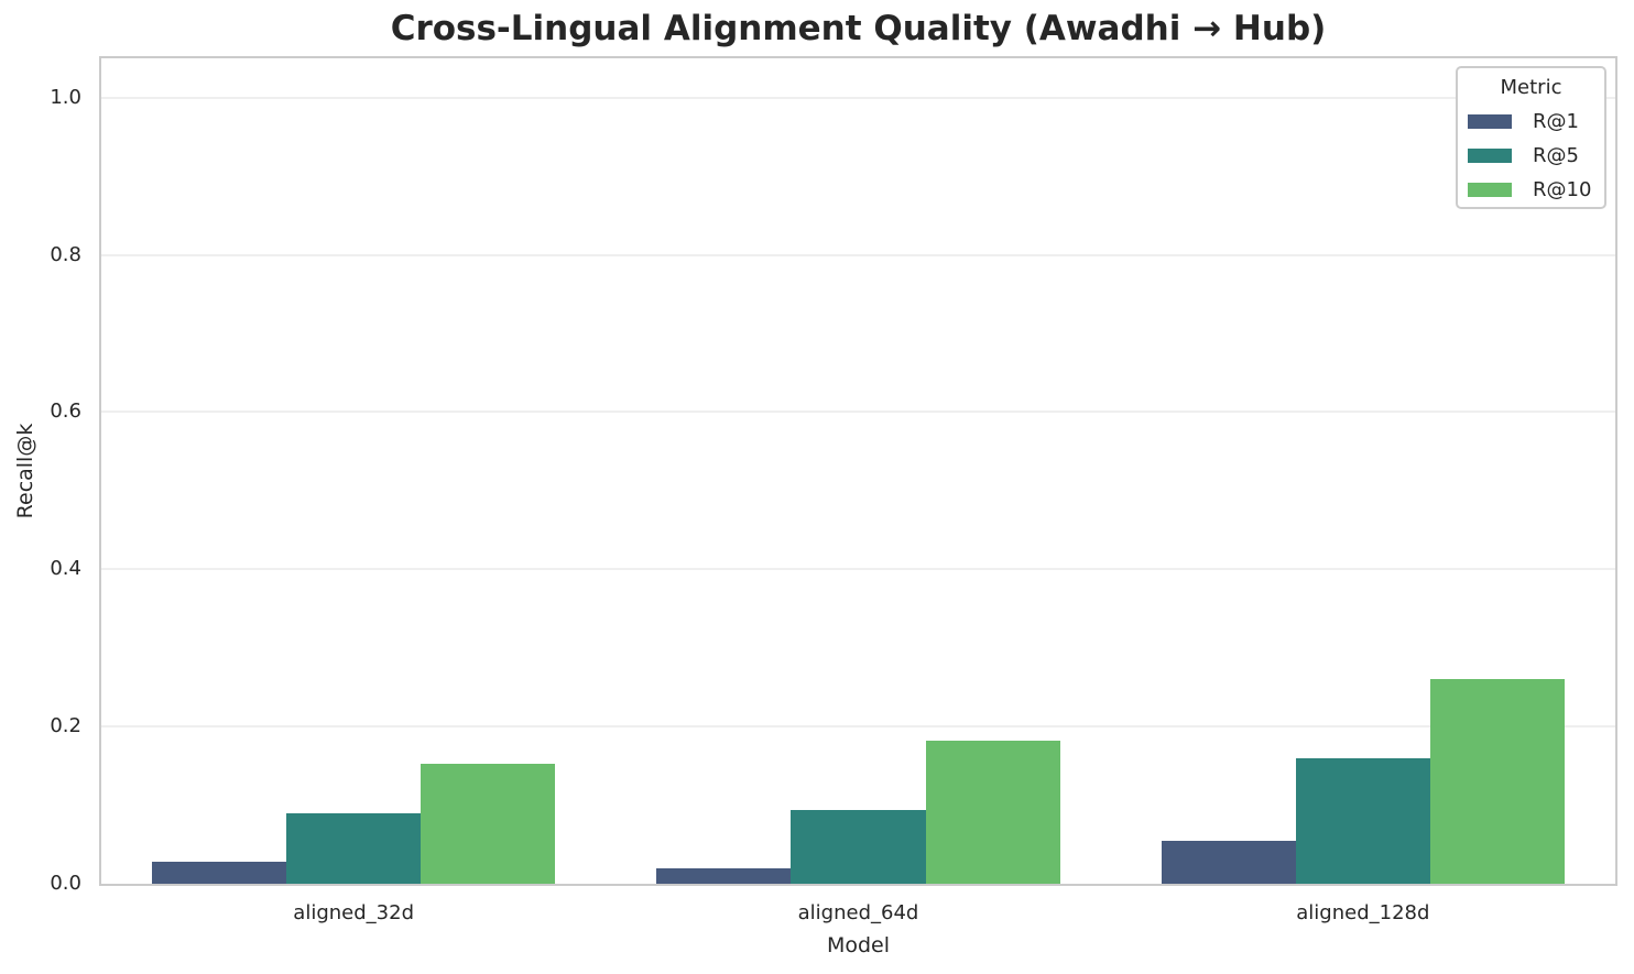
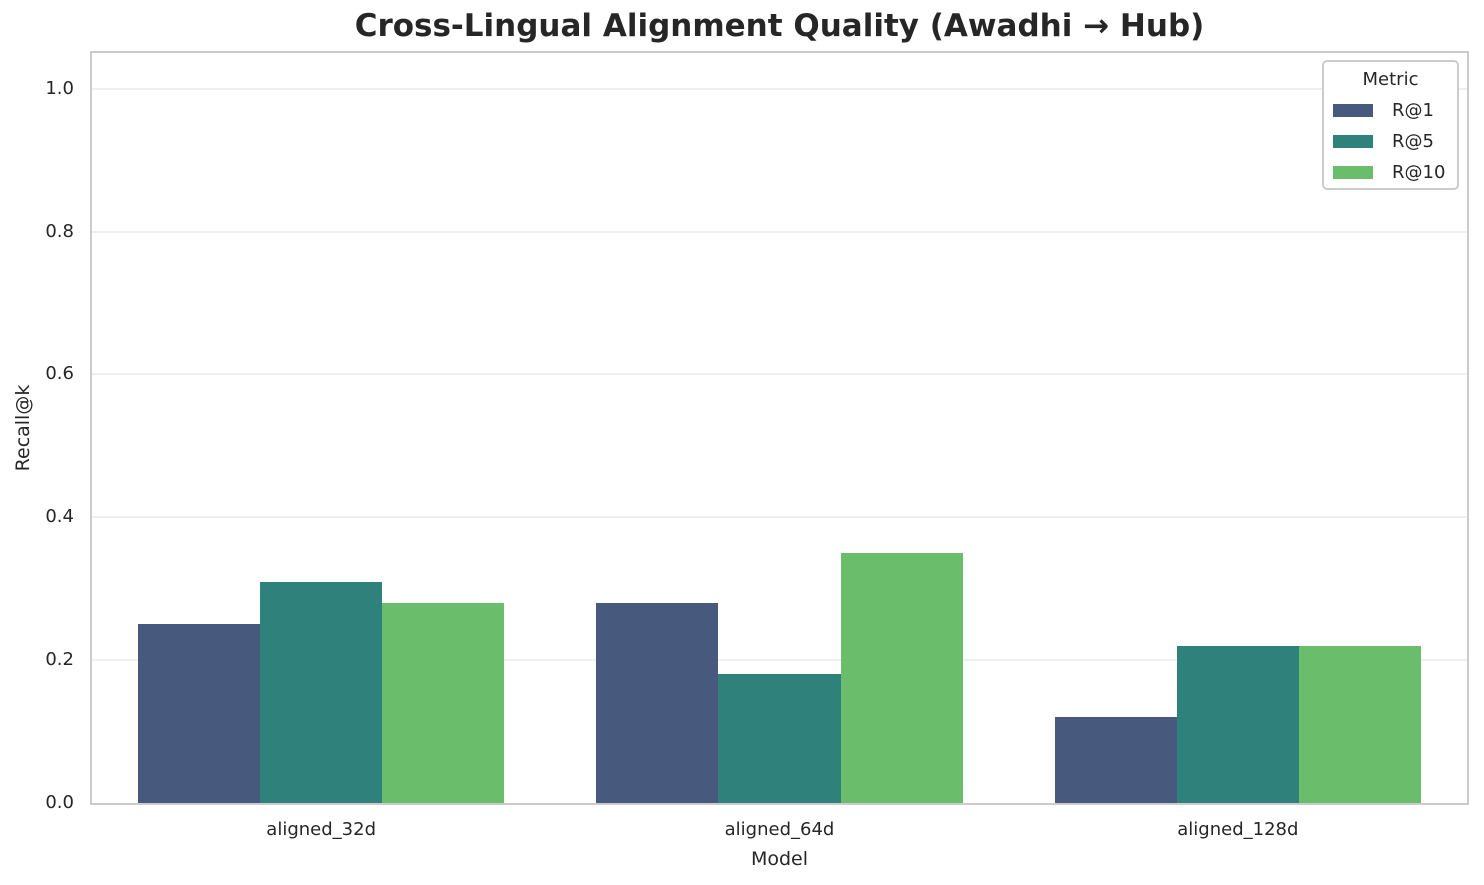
R@1/aligned_32d: 0.03 -> 0.25
R@5/aligned_32d: 0.09 -> 0.31
R@10/aligned_32d: 0.15 -> 0.28
R@1/aligned_64d: 0.02 -> 0.28
R@5/aligned_64d: 0.09 -> 0.18
R@10/aligned_64d: 0.18 -> 0.35
R@1/aligned_128d: 0.06 -> 0.12
R@5/aligned_128d: 0.16 -> 0.22
R@10/aligned_128d: 0.26 -> 0.22
